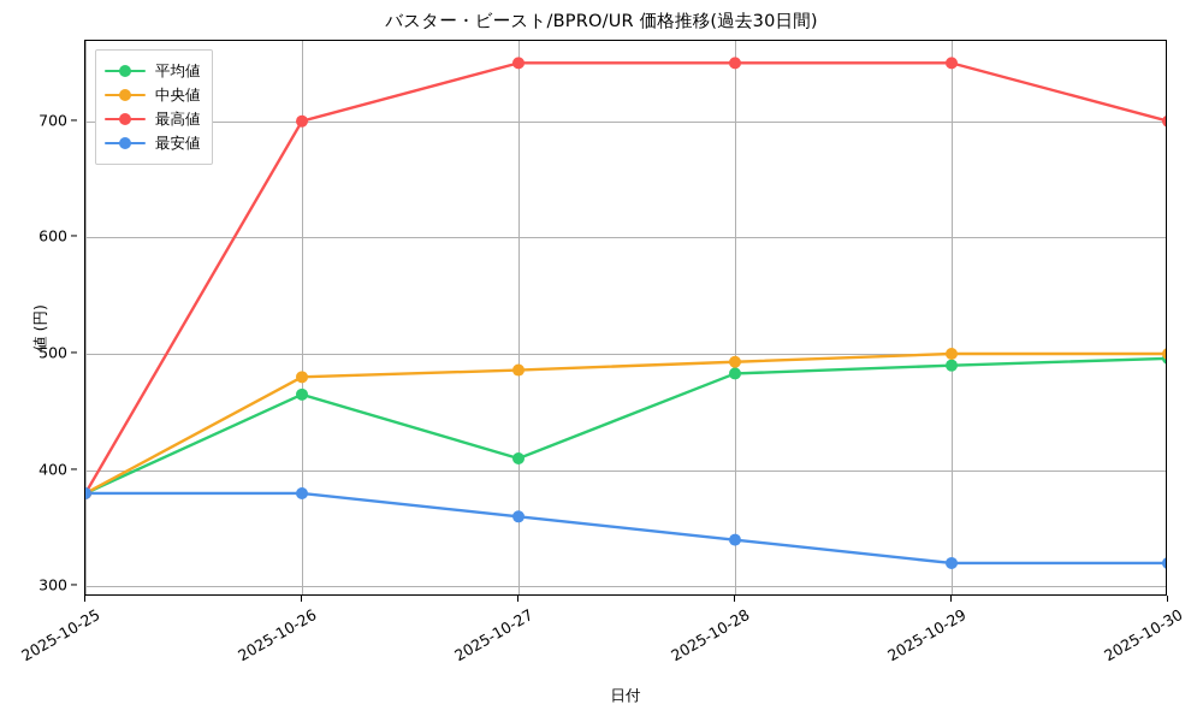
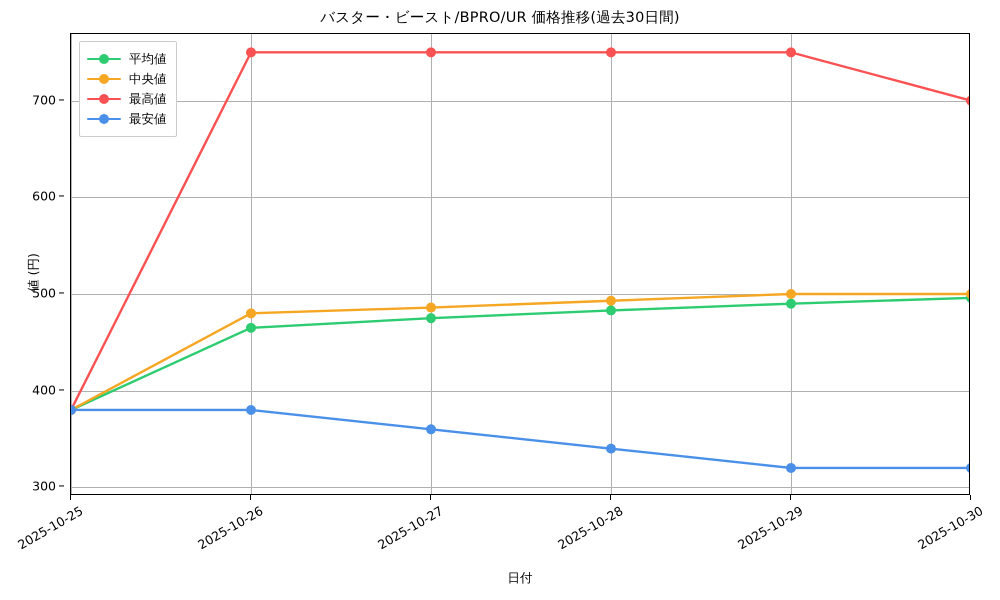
最高値/2025-10-26: 700 -> 750
平均値/2025-10-27: 410 -> 480
